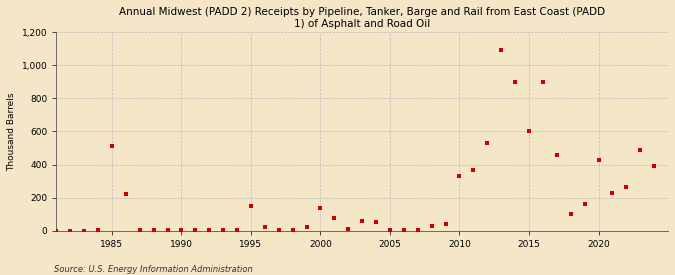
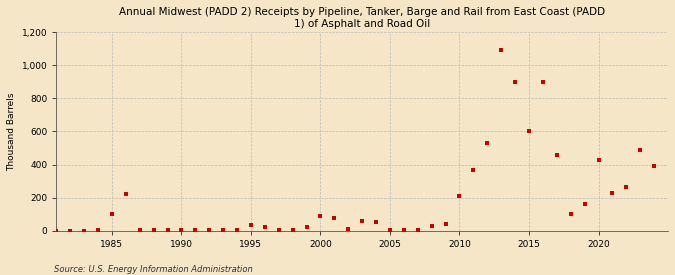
1985: 510 -> 100
1995: 150 -> 40
2000: 140 -> 90
2010: 330 -> 210
